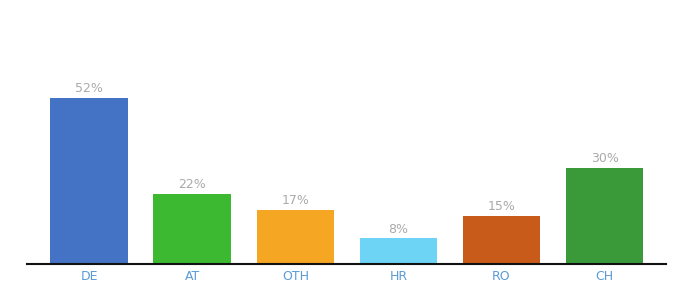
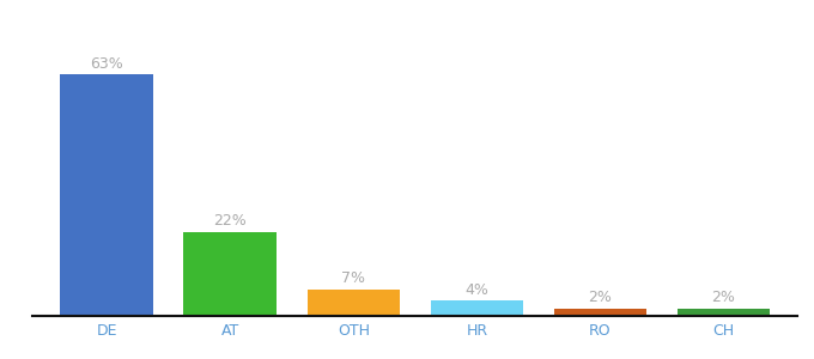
DE: 52% -> 63%
OTH: 17% -> 7%
HR: 8% -> 4%
RO: 15% -> 2%
CH: 30% -> 2%
